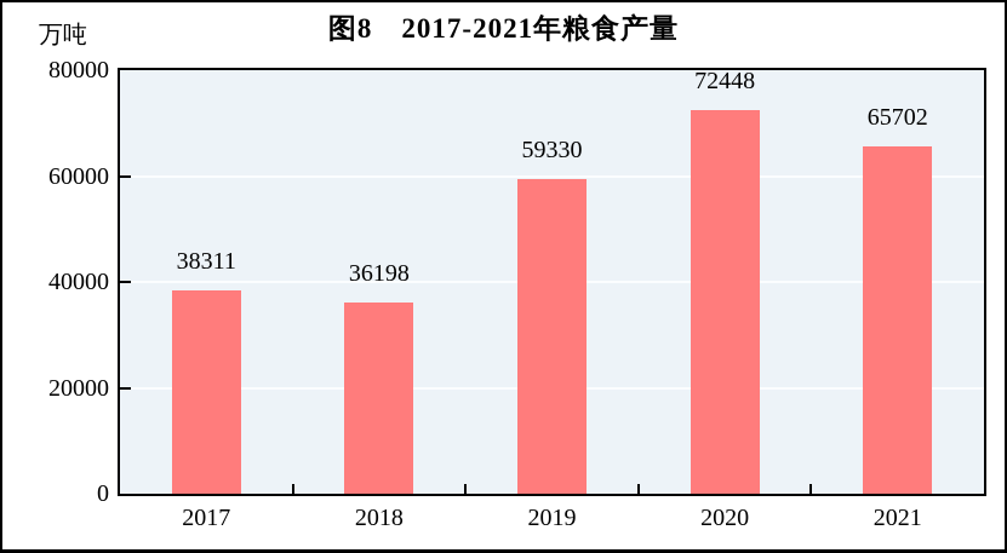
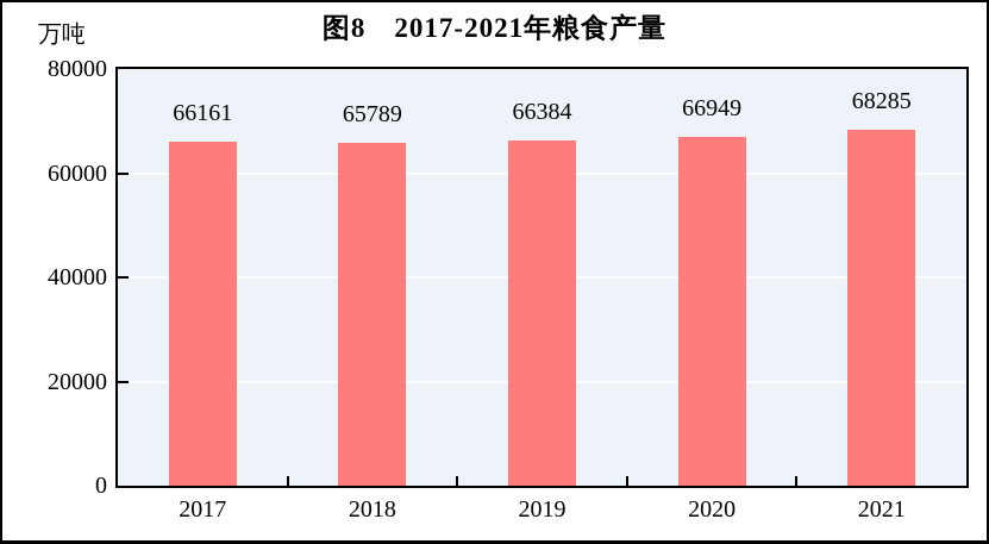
2017: 38311 -> 66161
2018: 36198 -> 65789
2019: 59330 -> 66384
2020: 72448 -> 66949
2021: 65702 -> 68285
